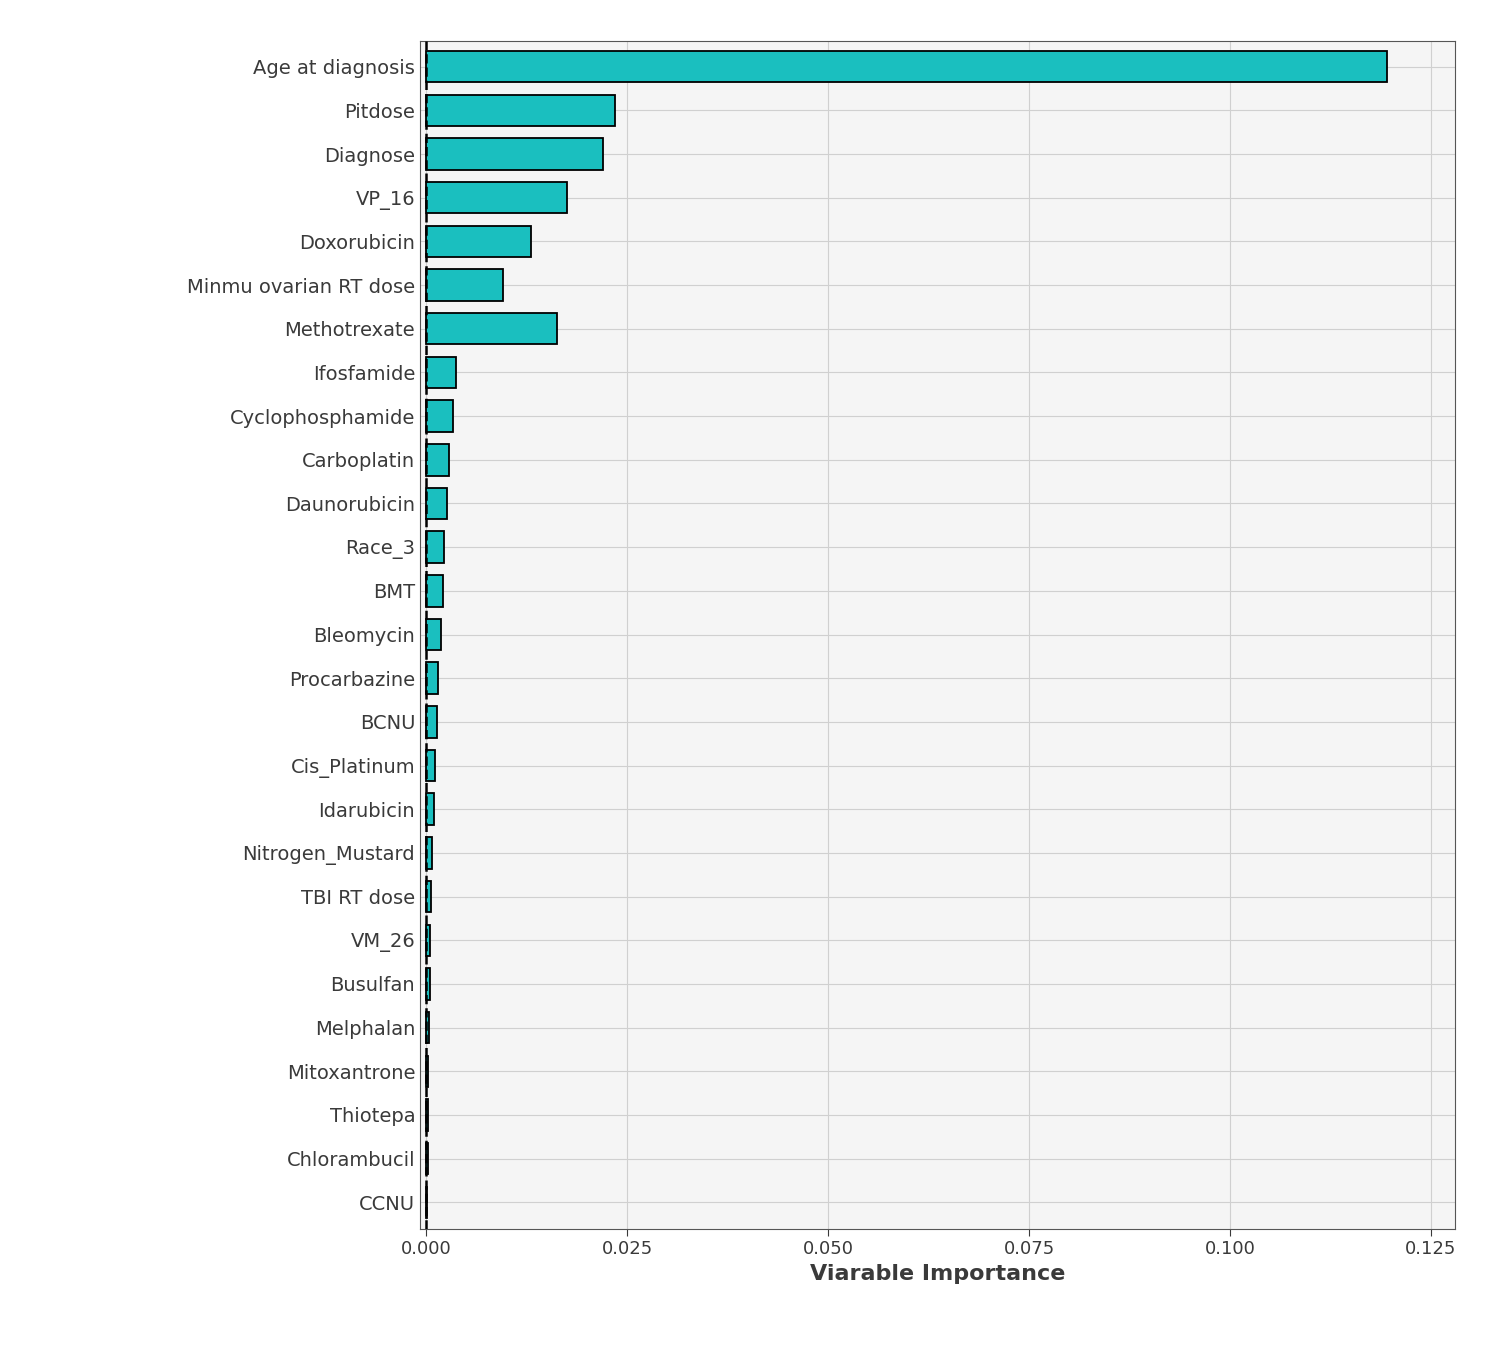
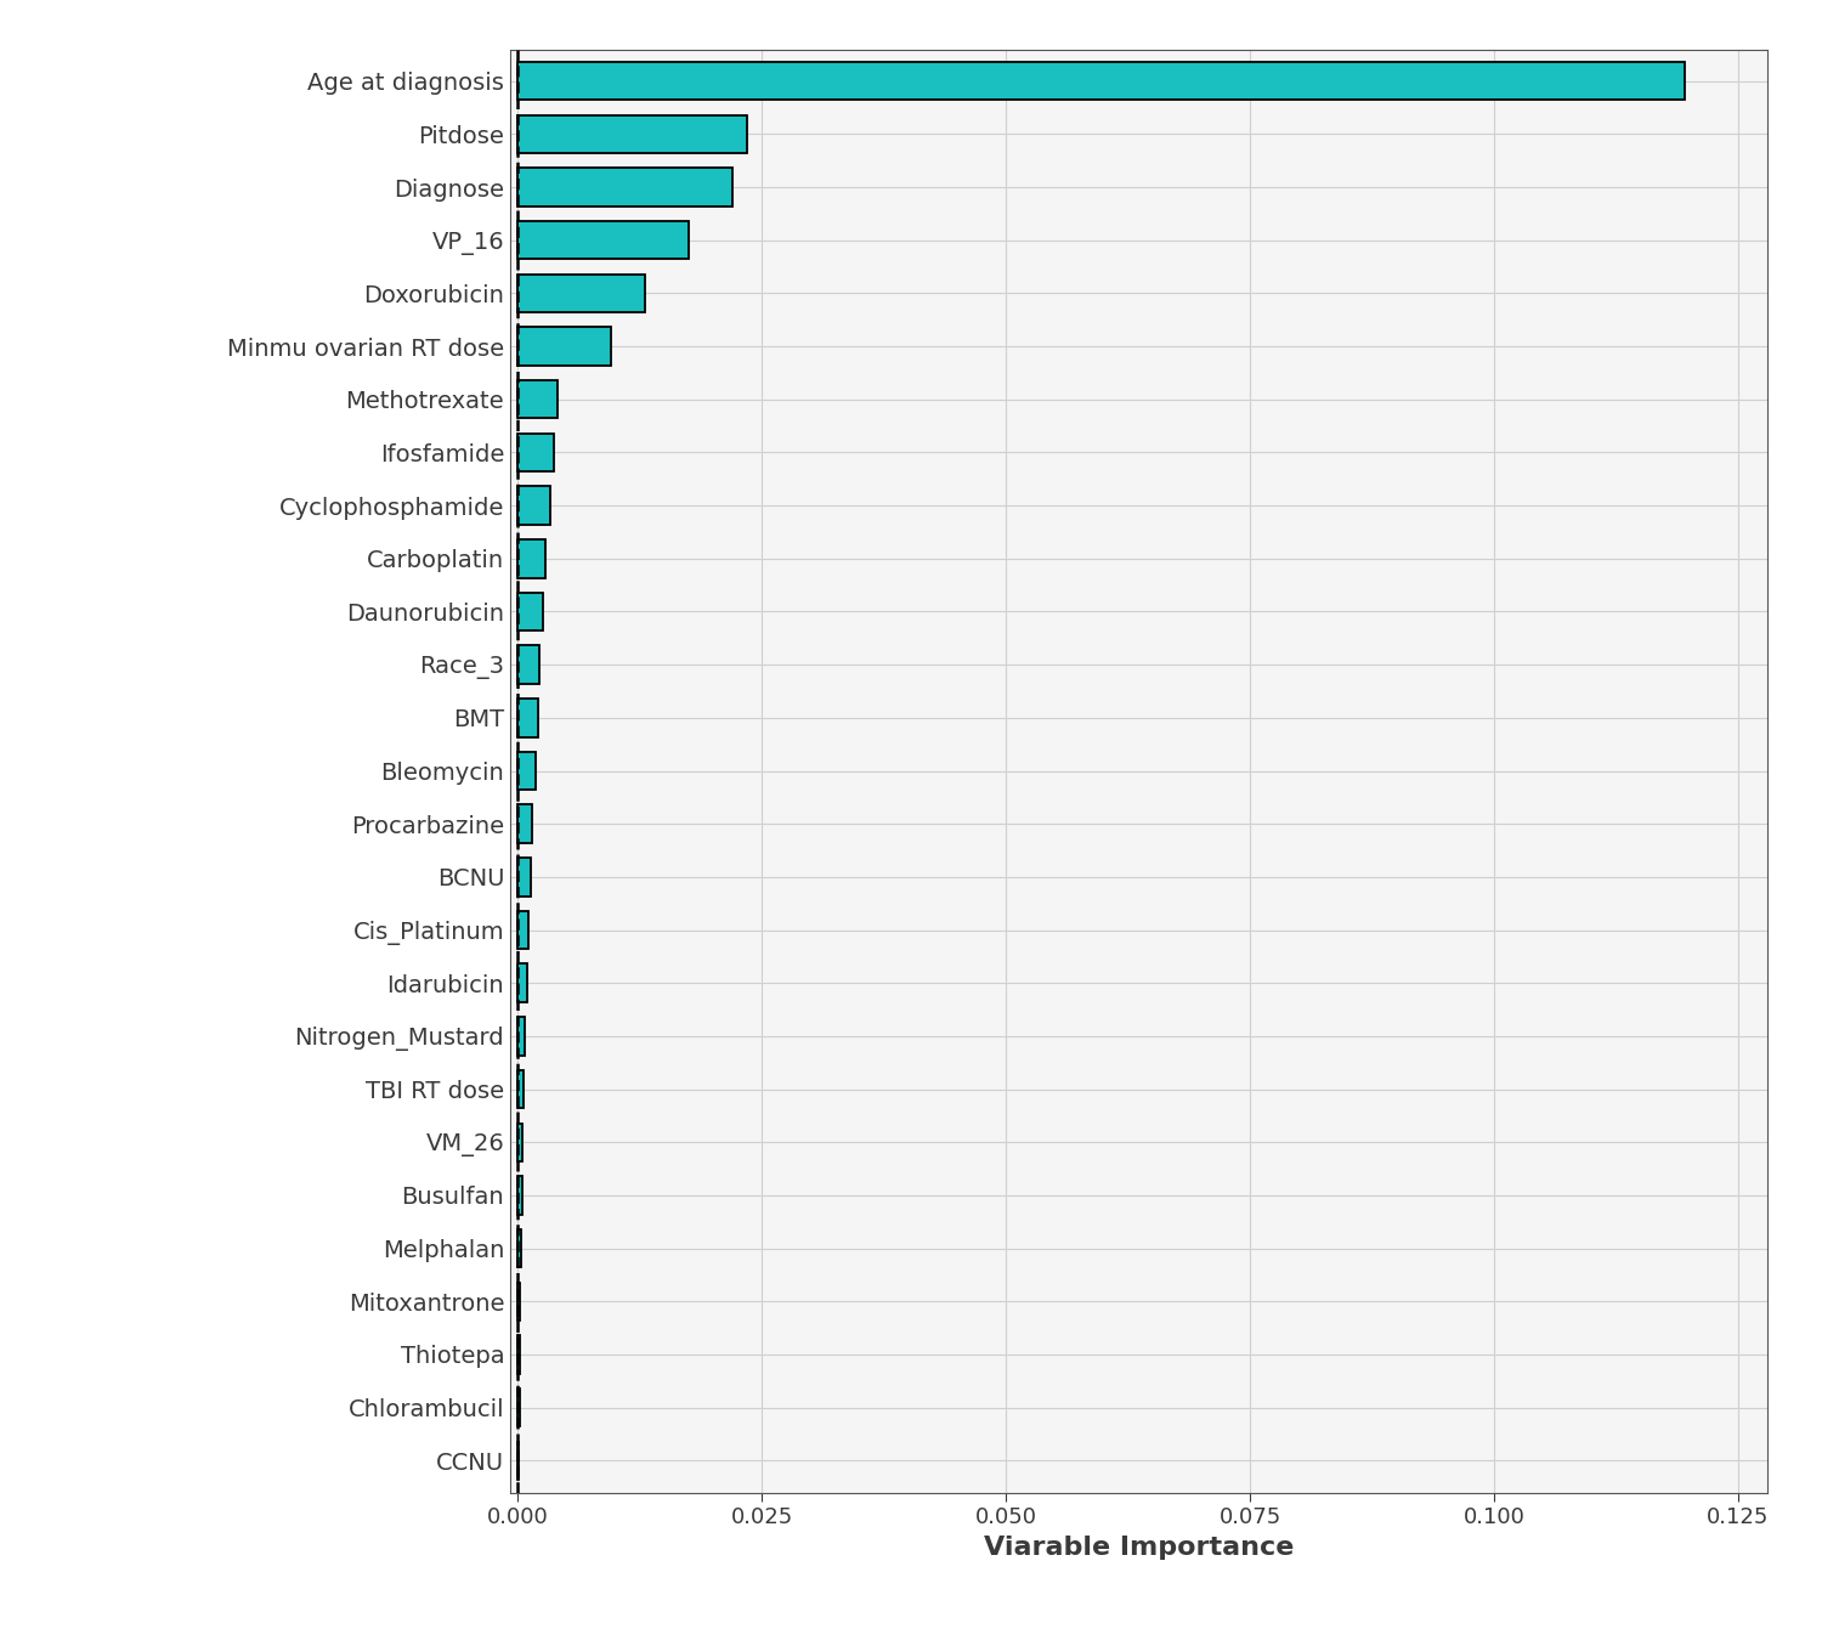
Methotrexate: 0.0162 -> 0.0040
